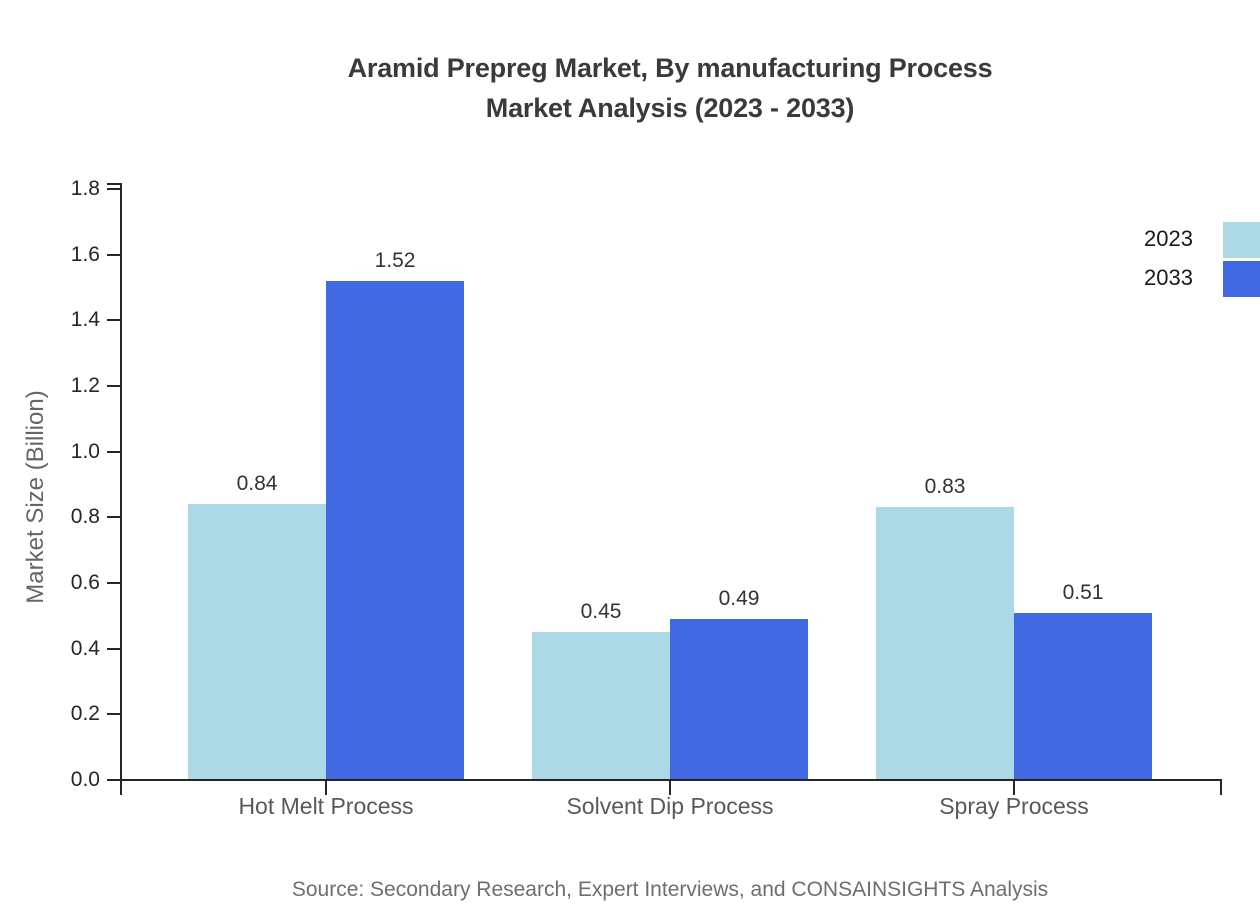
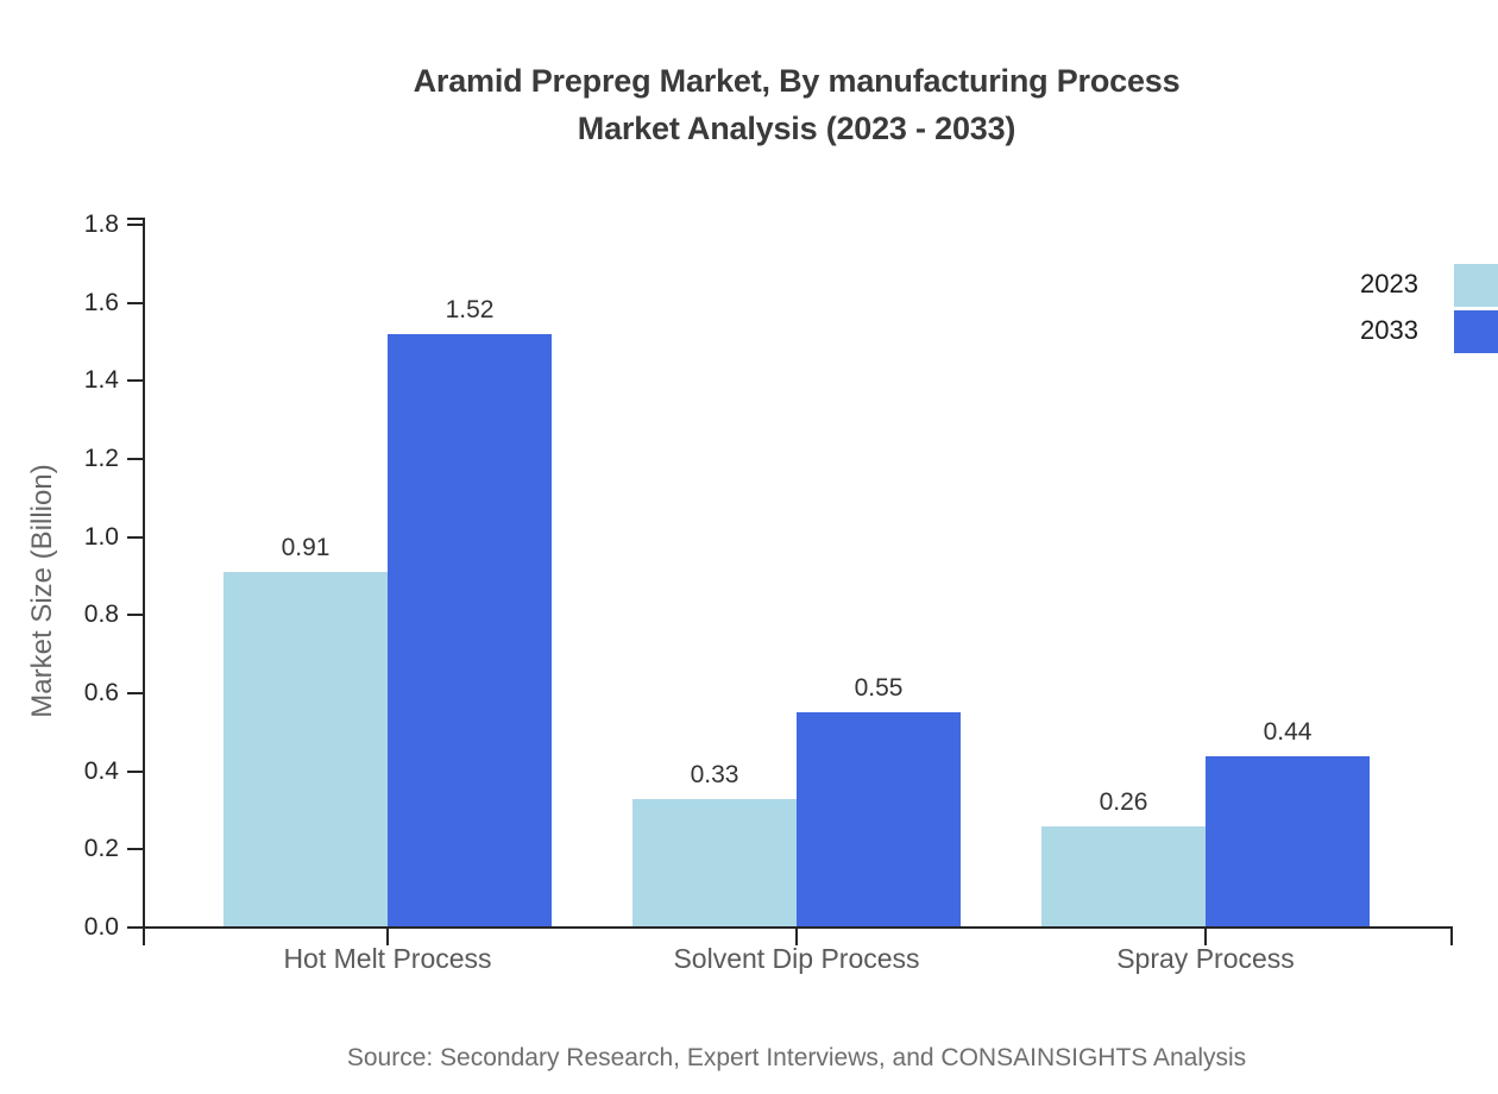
2023/Hot Melt Process: 0.84 -> 0.91
2023/Solvent Dip Process: 0.45 -> 0.33
2033/Solvent Dip Process: 0.49 -> 0.55
2023/Spray Process: 0.83 -> 0.26
2033/Spray Process: 0.51 -> 0.44
